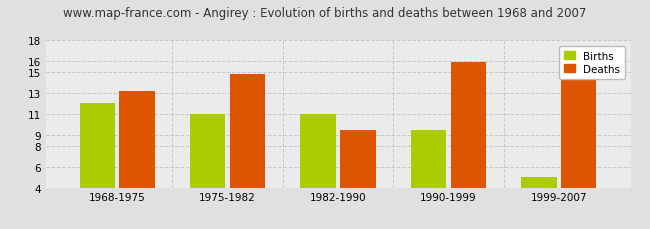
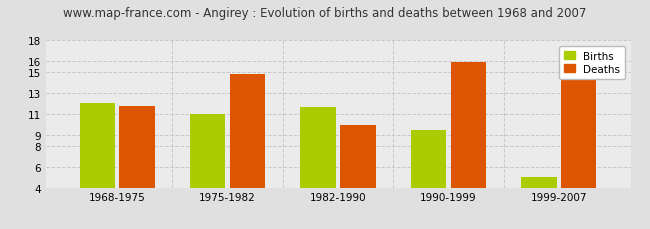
Deaths/1968-1975: 13.2 -> 11.8
Births/1982-1990: 11.0 -> 11.7
Deaths/1982-1990: 9.5 -> 10.0
